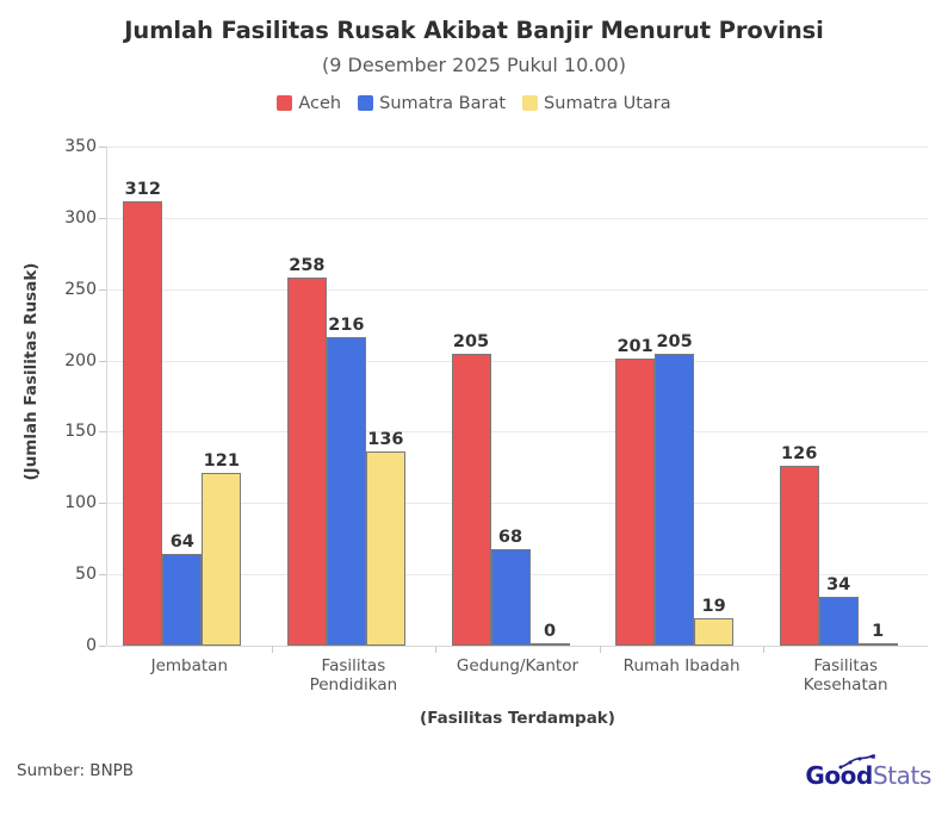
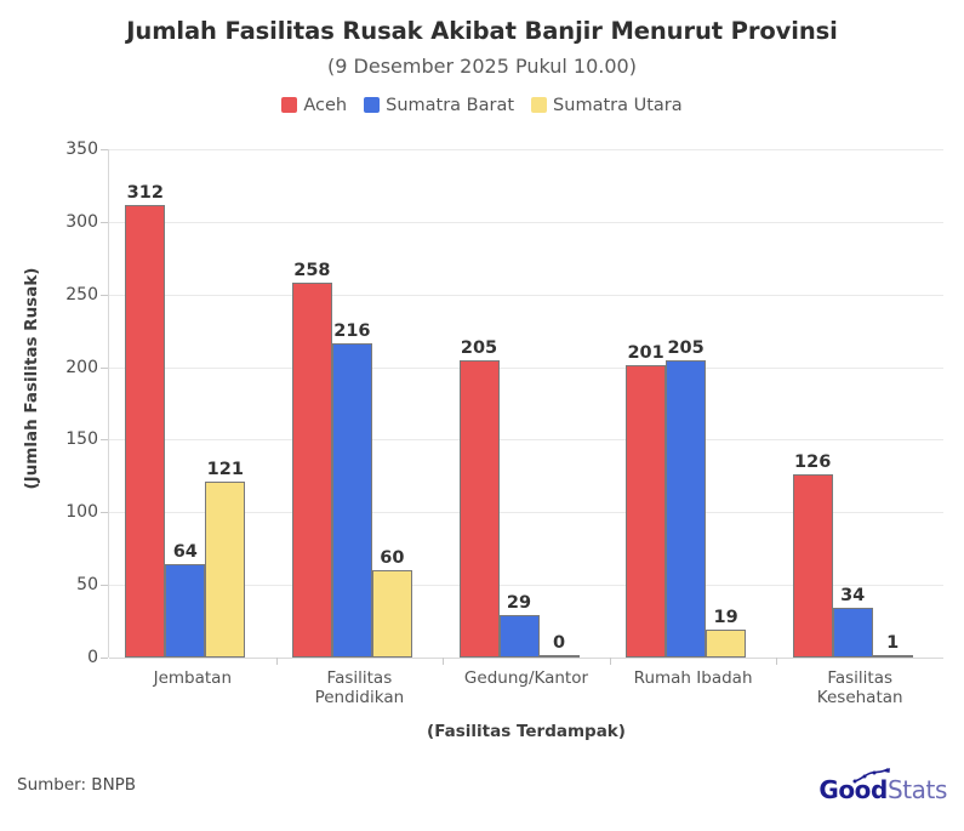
Sumatra Utara/Fasilitas Pendidikan: 136 -> 60
Sumatra Barat/Gedung/Kantor: 68 -> 29
